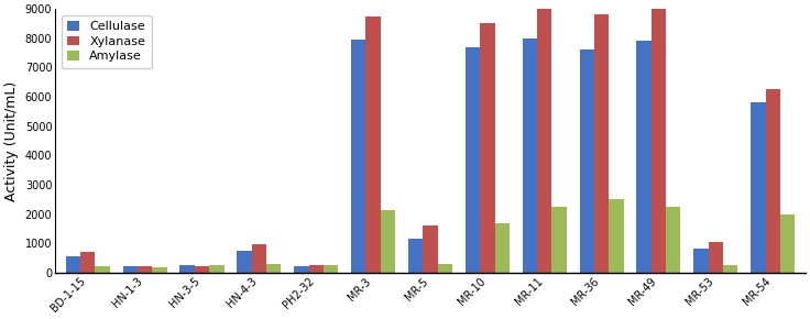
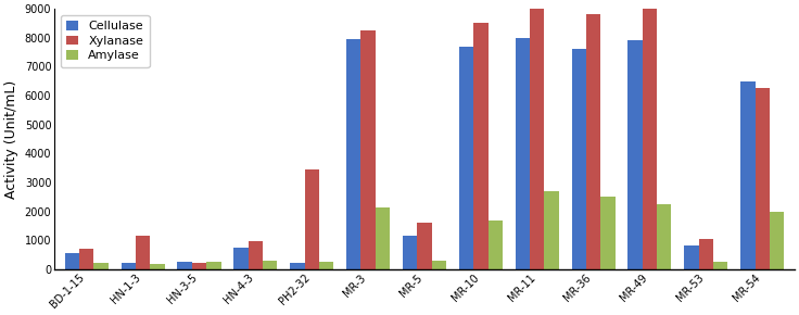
Xylanase/HN-1-3: 200 -> 1150
Xylanase/PH2-32: 270 -> 3450
Xylanase/MR-3: 8750 -> 8250
Amylase/MR-11: 2250 -> 2700
Cellulase/MR-54: 5800 -> 6500
